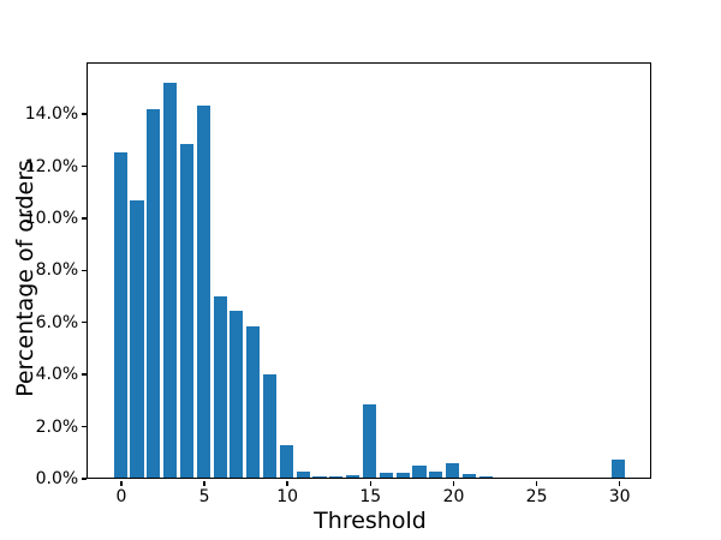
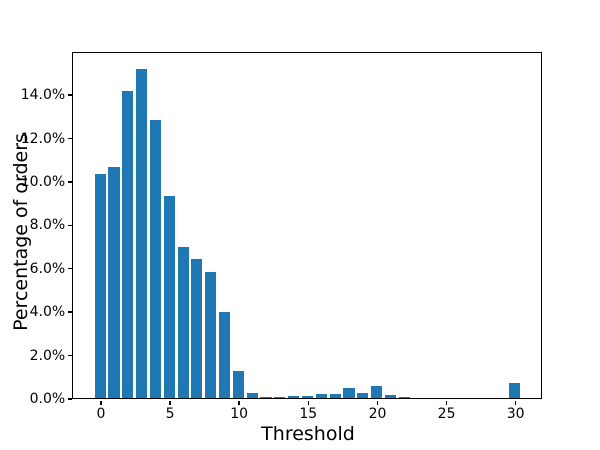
0: 12.5% -> 10.3%
5: 14.3% -> 9.3%
15: 2.8% -> 0.1%
